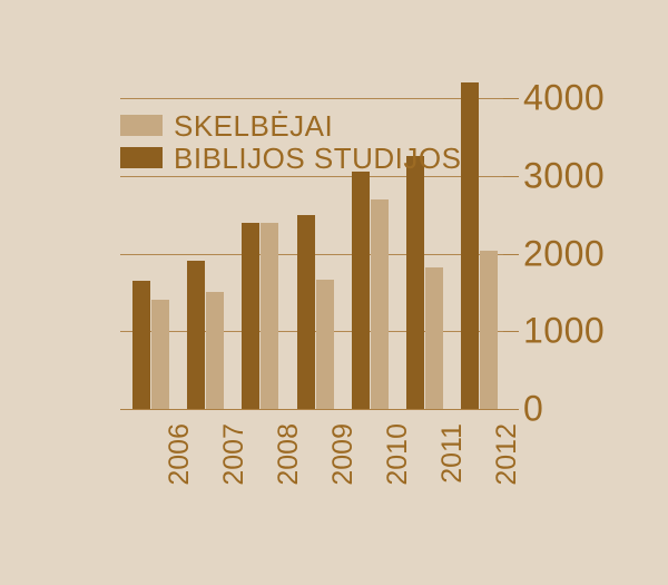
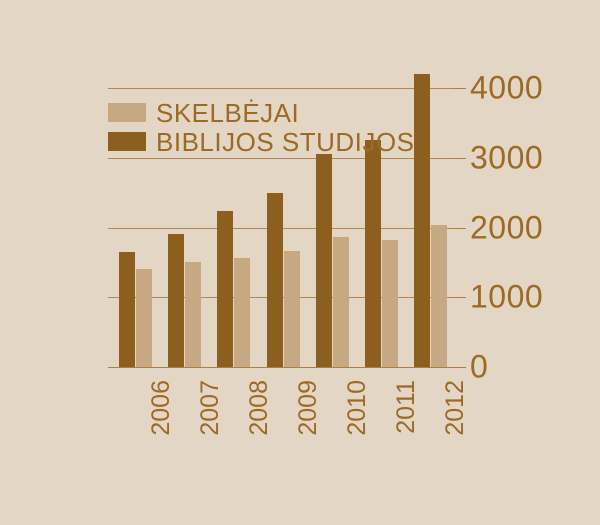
BIBLIJOS STUDIJOS/2008: 2400 -> 2200
SKELBĖJAI/2008: 2400 -> 1600
SKELBĖJAI/2010: 2700 -> 1900
